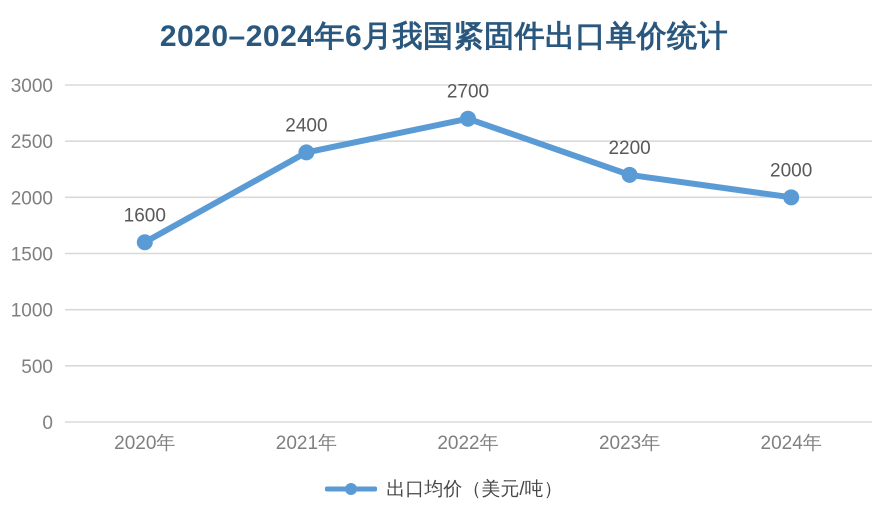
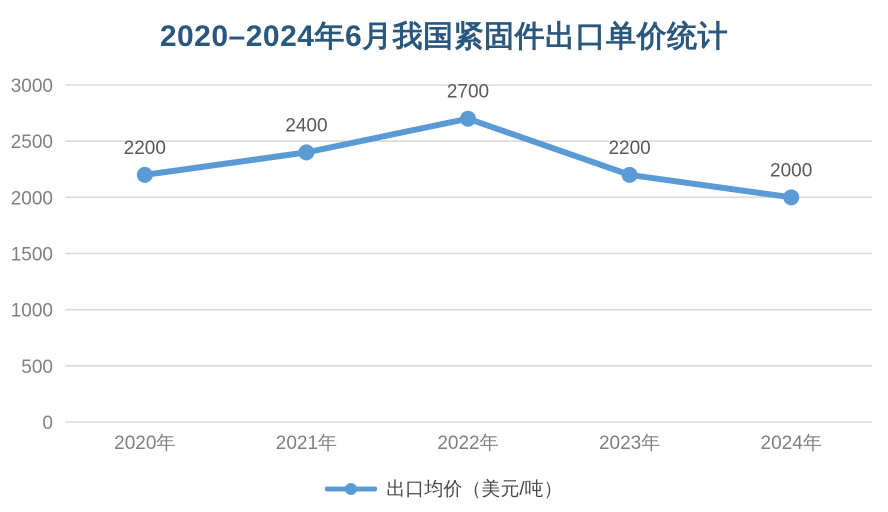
2020年: 1600 -> 2200
